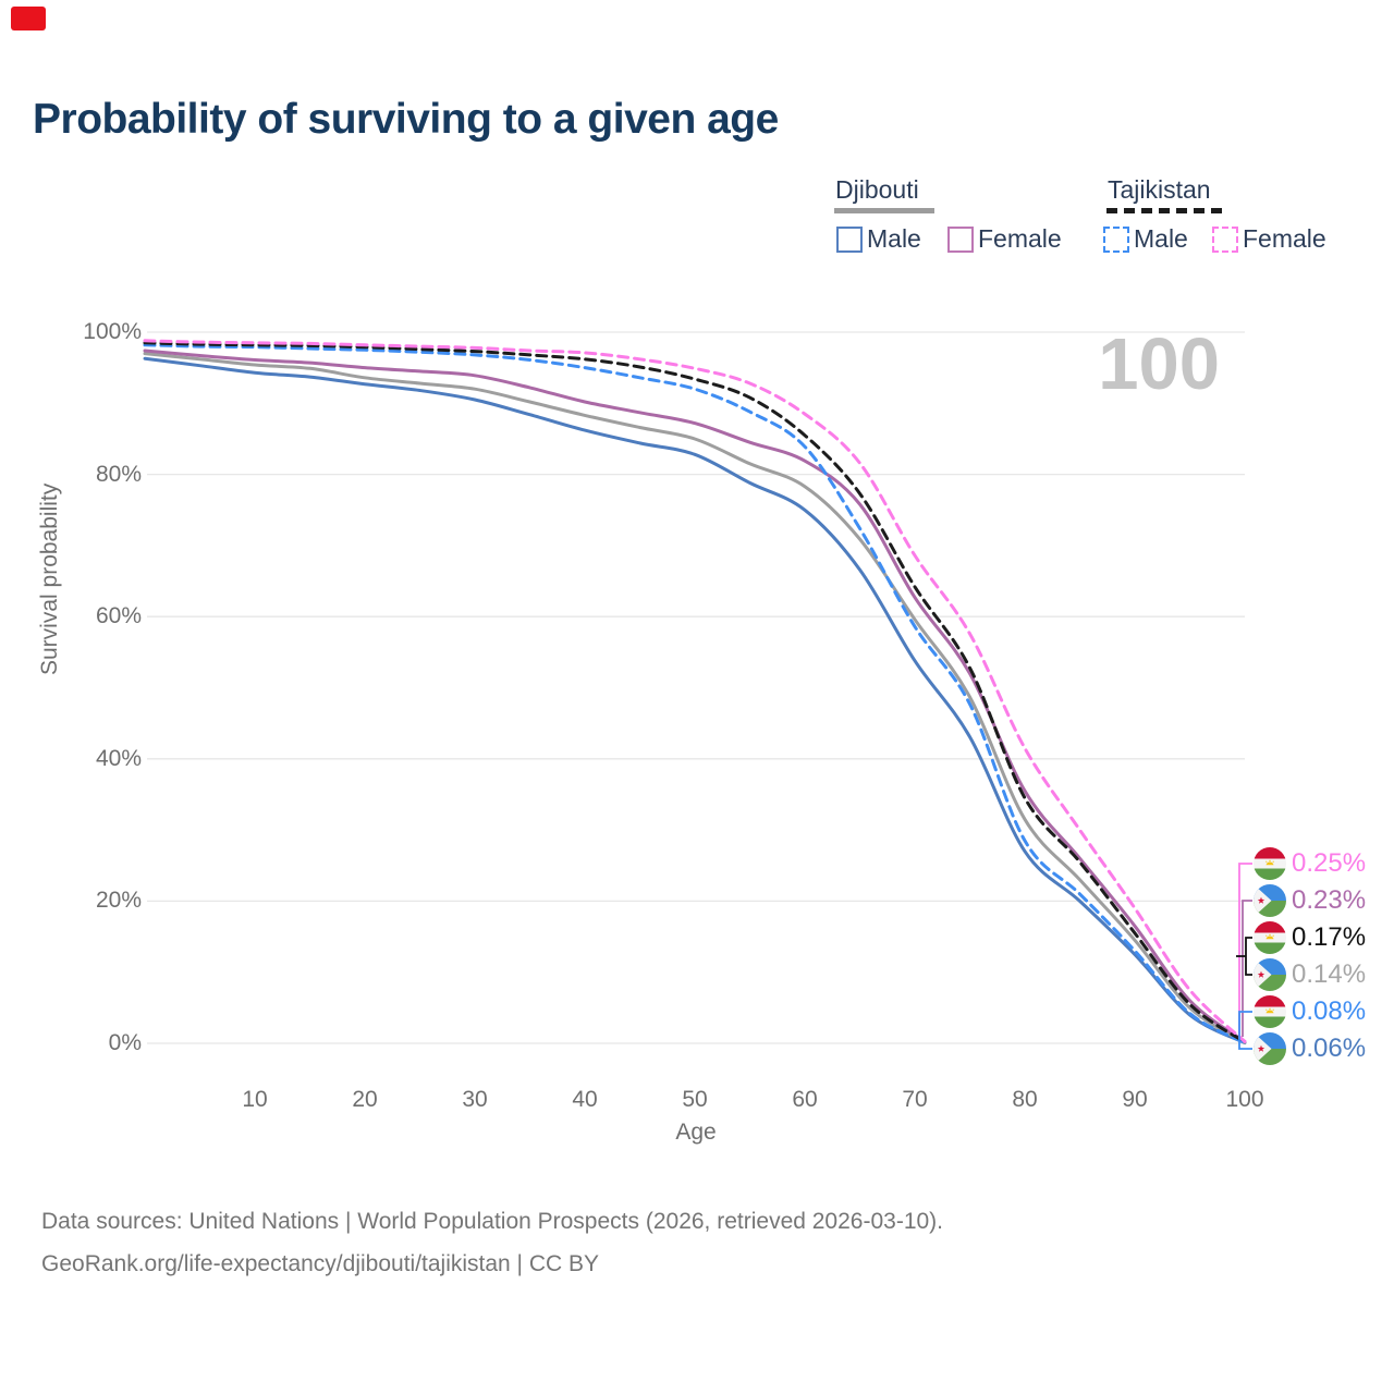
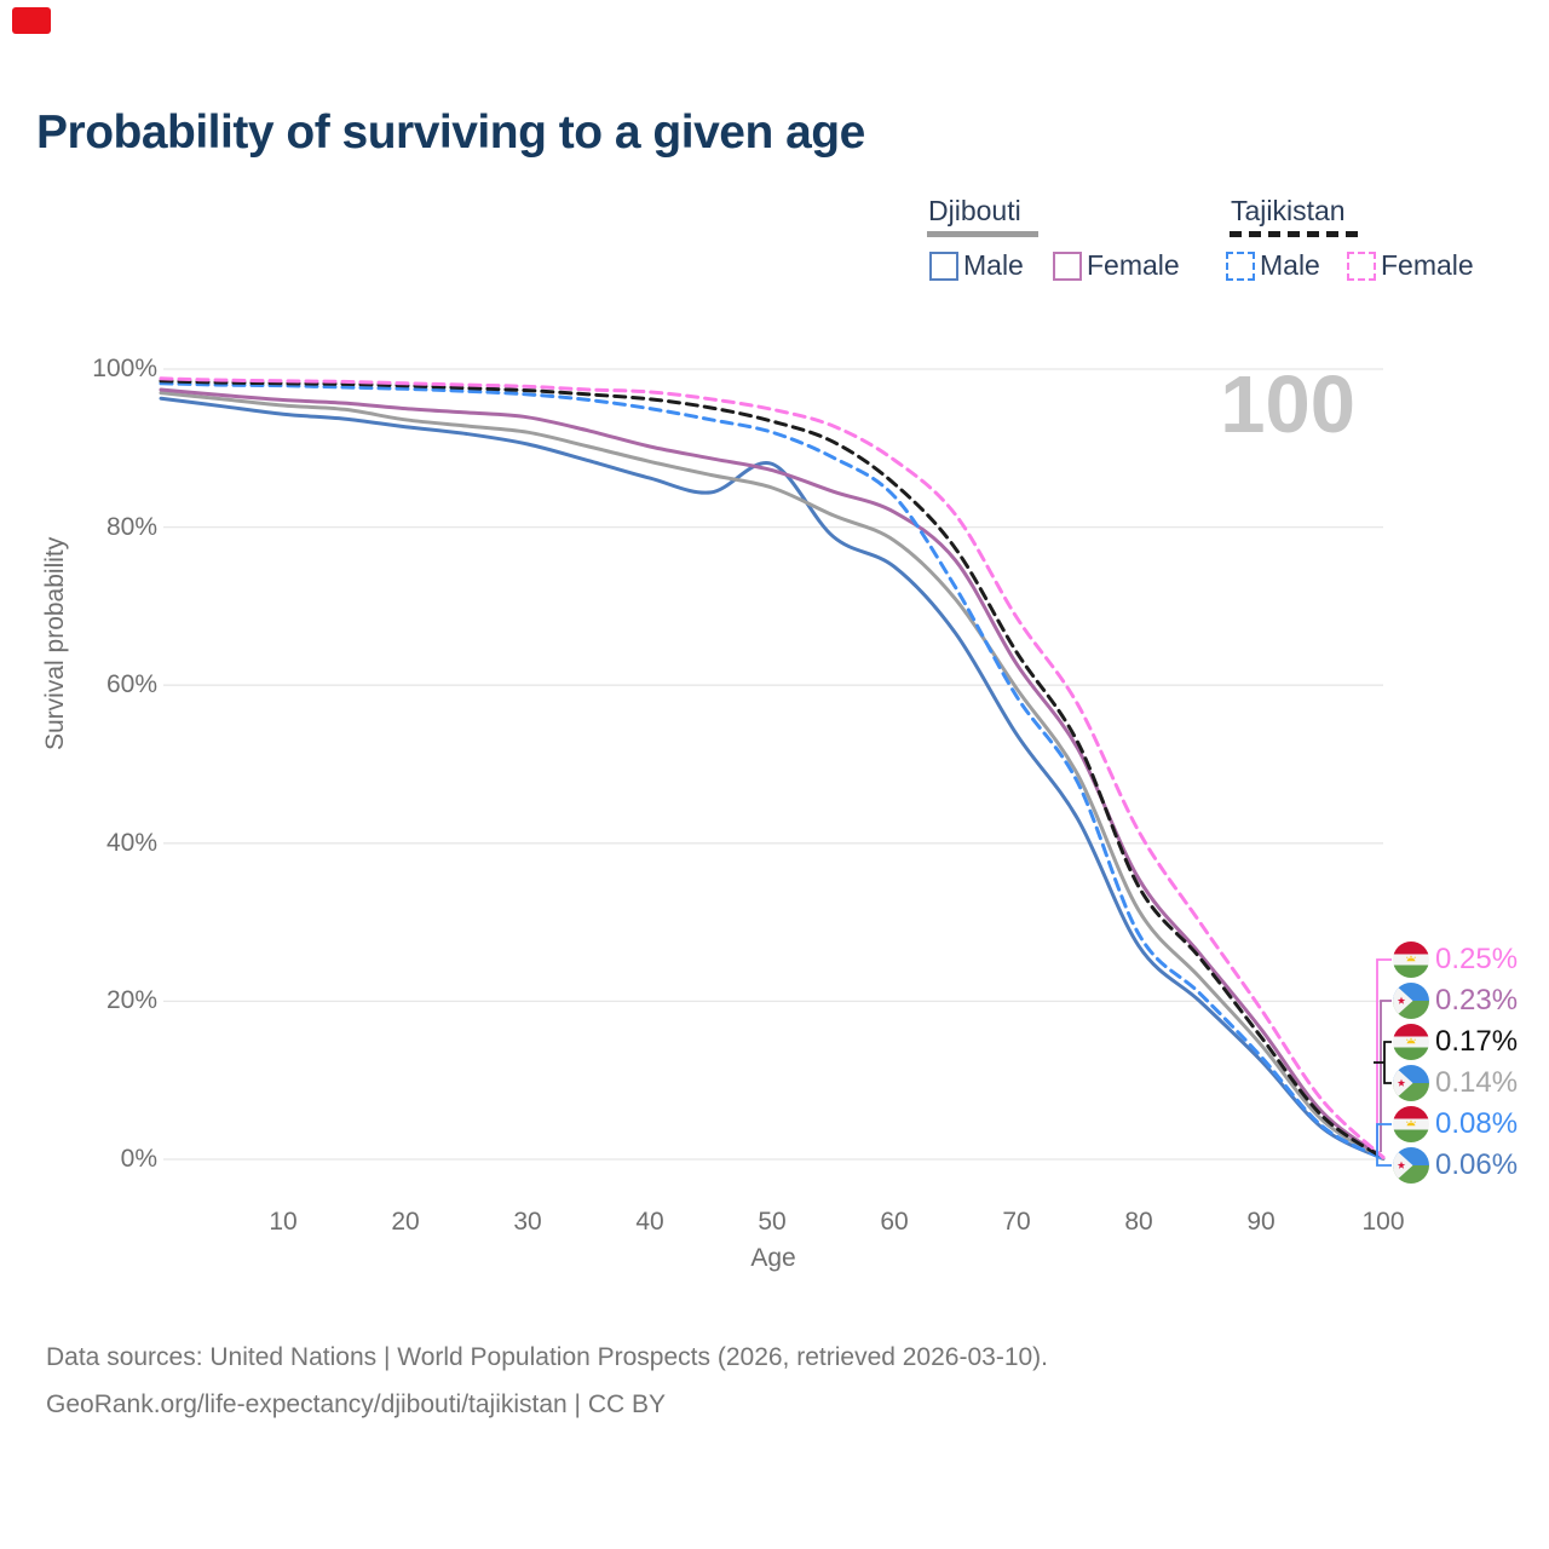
Djibouti Male/50: 83% -> 88%
